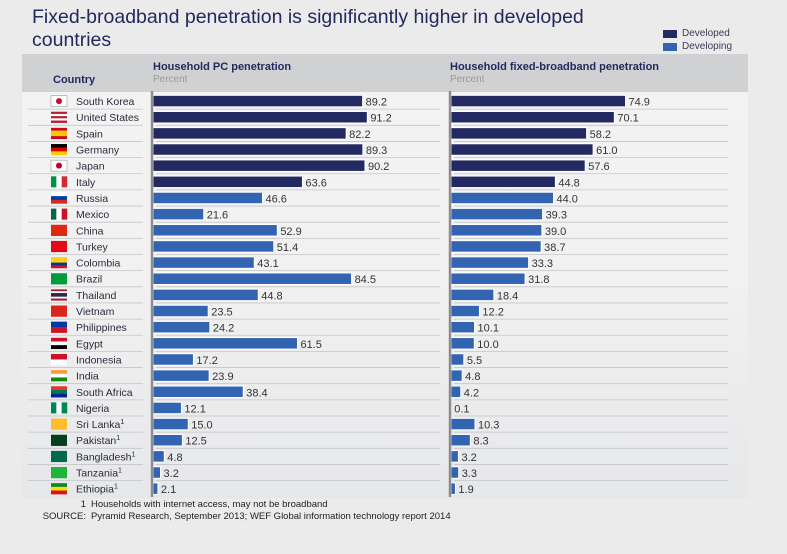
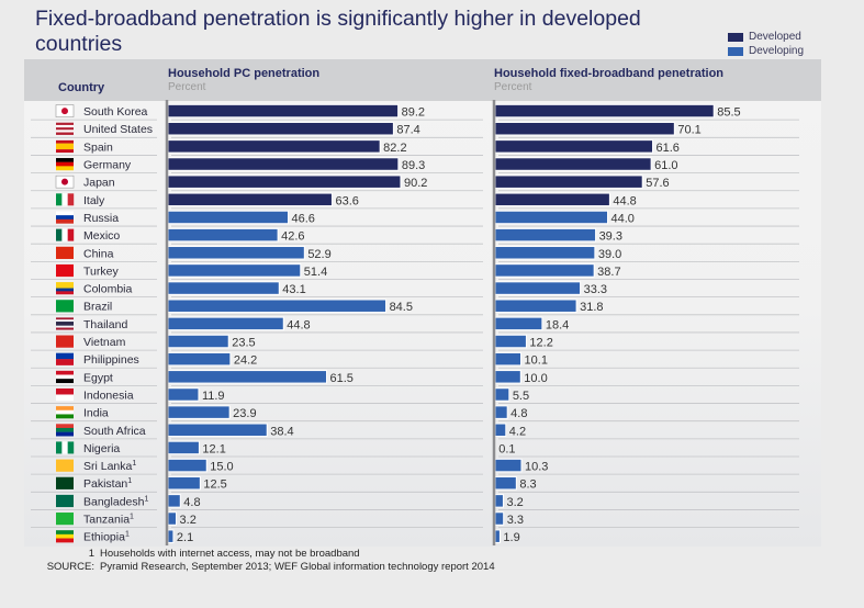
Household fixed-broadband penetration/South Korea: 74.9 -> 85.5
Household PC penetration/United States: 91.2 -> 87.4
Household fixed-broadband penetration/Spain: 58.2 -> 61.6
Household PC penetration/Mexico: 21.6 -> 42.6
Household PC penetration/Indonesia: 17.2 -> 11.9
